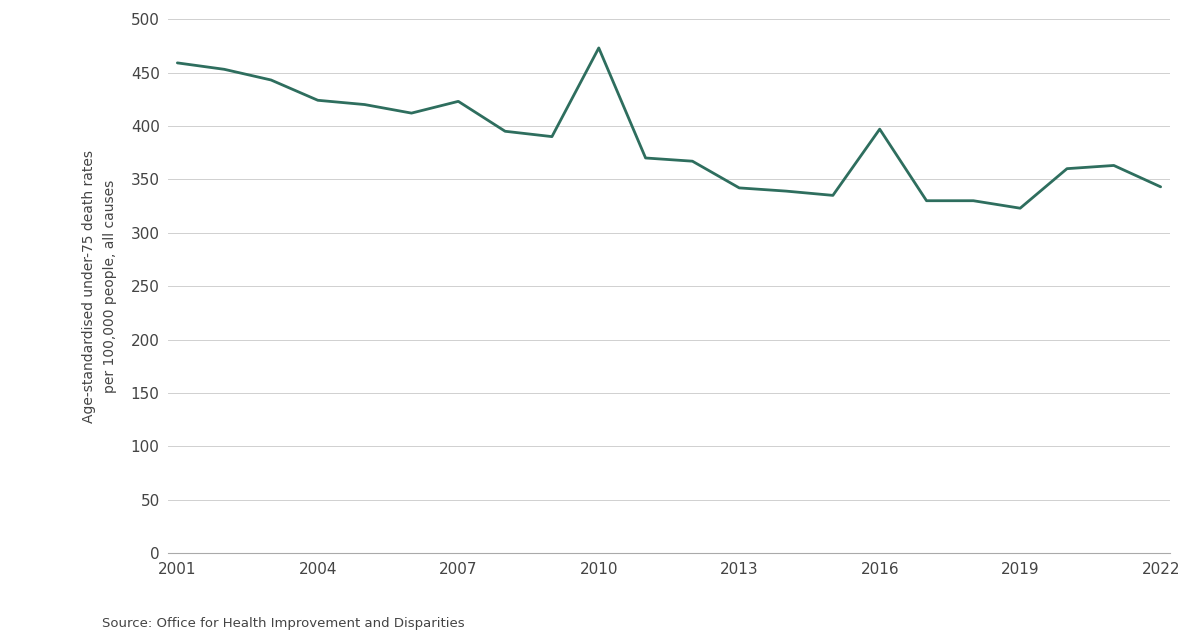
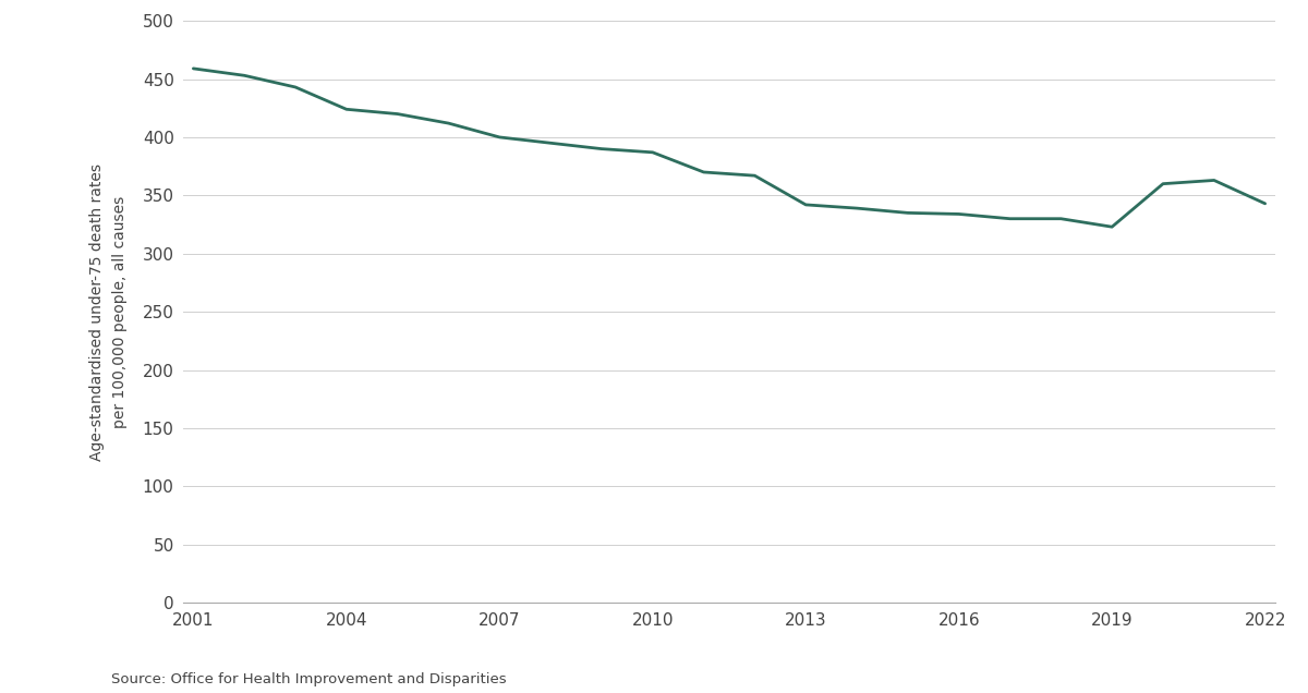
2007: 423 -> 400
2010: 473 -> 387
2016: 397 -> 334
